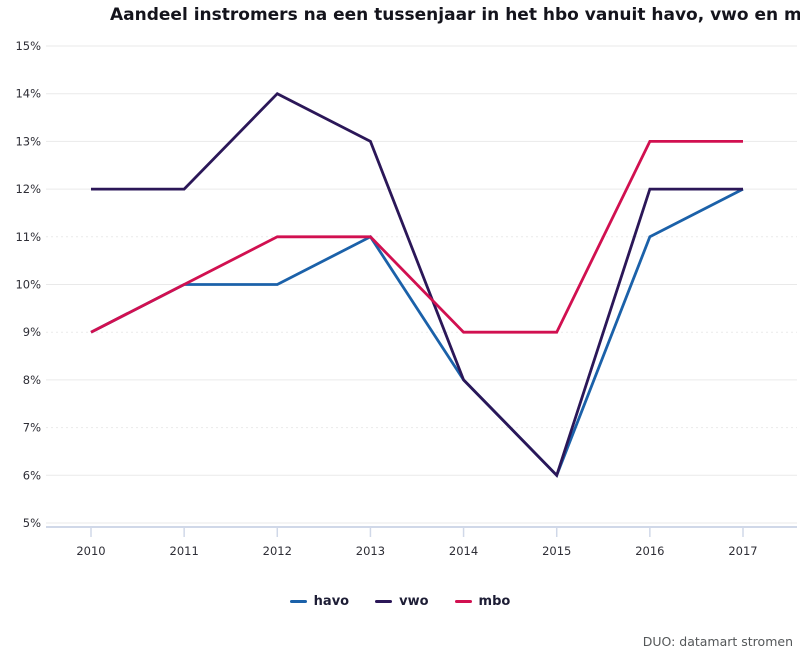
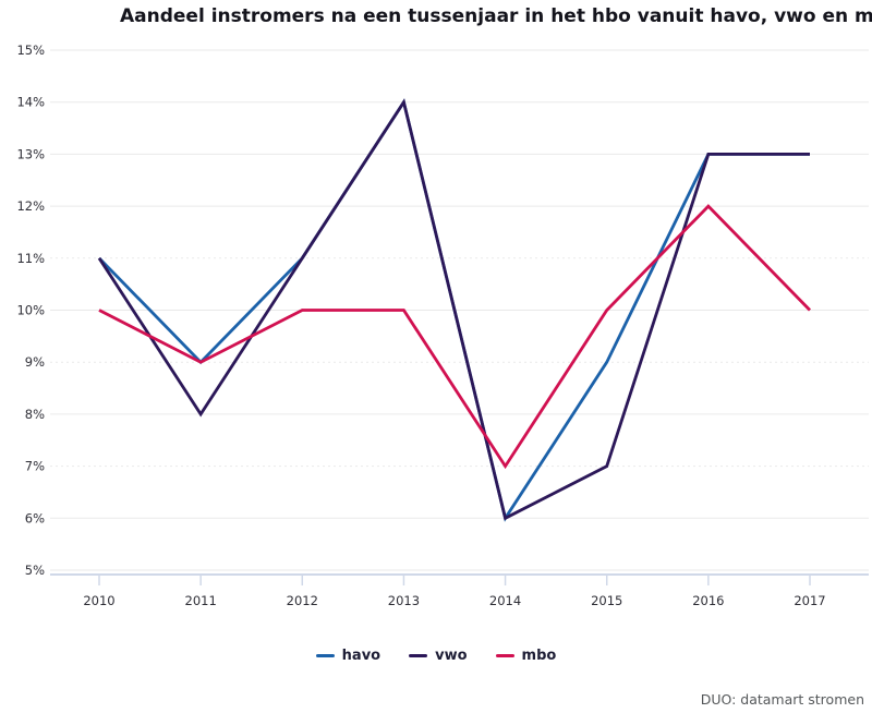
havo/2010: 9% -> 11%
vwo/2010: 12% -> 11%
mbo/2010: 9% -> 10%
havo/2011: 10% -> 9%
vwo/2011: 12% -> 8%
mbo/2011: 10% -> 9%
havo/2012: 10% -> 11%
vwo/2012: 14% -> 11%
mbo/2012: 11% -> 10%
havo/2013: 11% -> 14%
vwo/2013: 13% -> 14%
mbo/2013: 11% -> 10%
havo/2014: 8% -> 6%
vwo/2014: 8% -> 6%
mbo/2014: 9% -> 7%
havo/2015: 6% -> 9%
vwo/2015: 6% -> 7%
mbo/2015: 9% -> 10%
havo/2016: 11% -> 13%
vwo/2016: 12% -> 13%
mbo/2016: 13% -> 12%
havo/2017: 12% -> 13%
vwo/2017: 12% -> 13%
mbo/2017: 13% -> 10%
